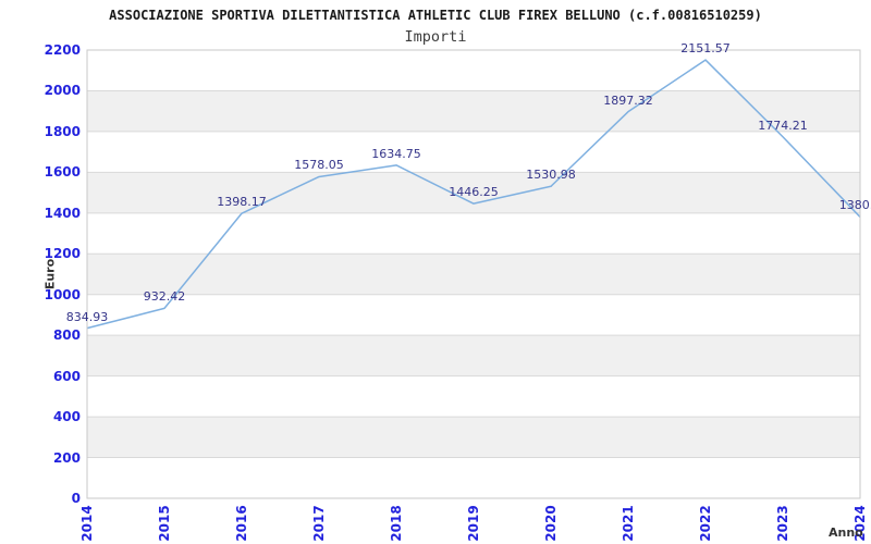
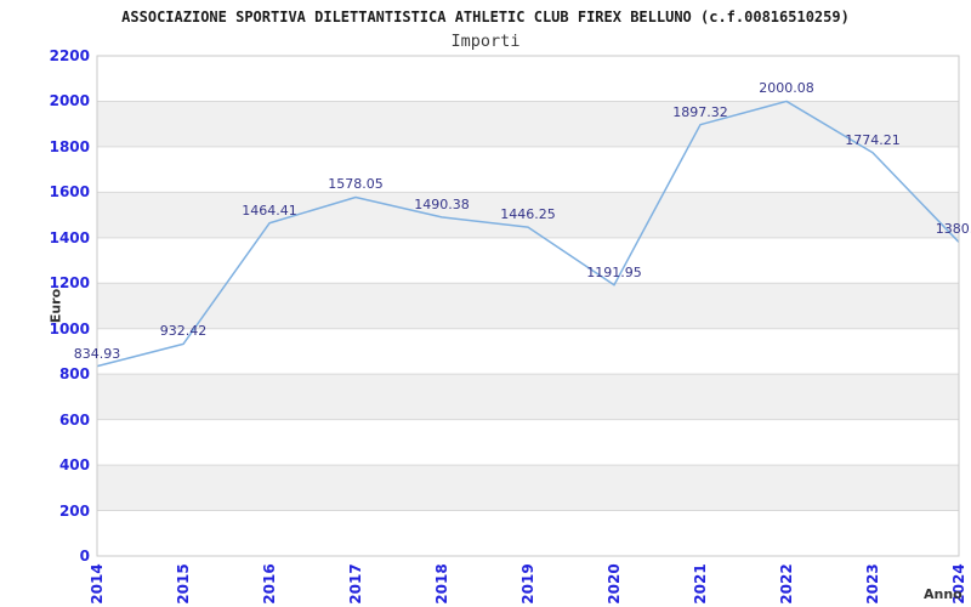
2016: 1398.17 -> 1464.41
2018: 1634.75 -> 1490.38
2020: 1530.98 -> 1191.95
2022: 2151.57 -> 2000.08
